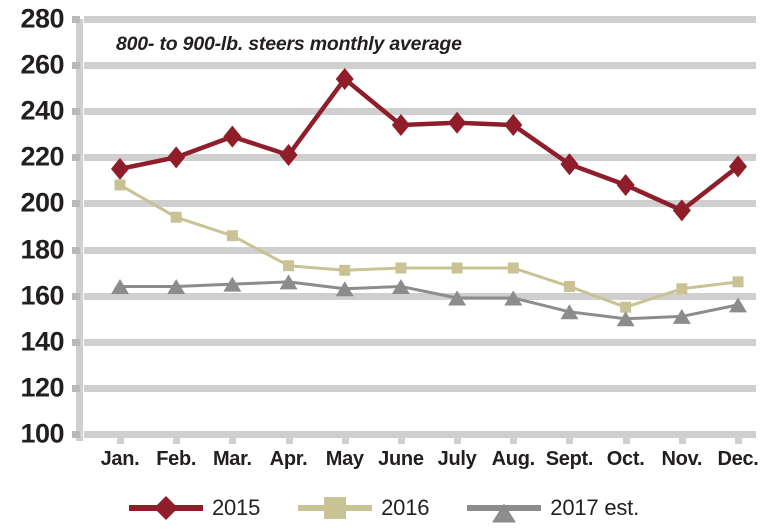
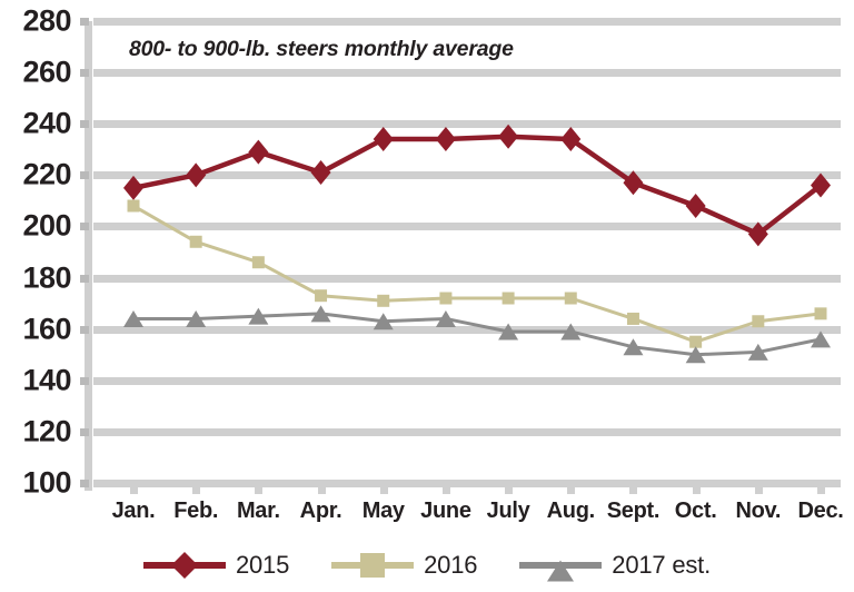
2015/May: 254 -> 234
